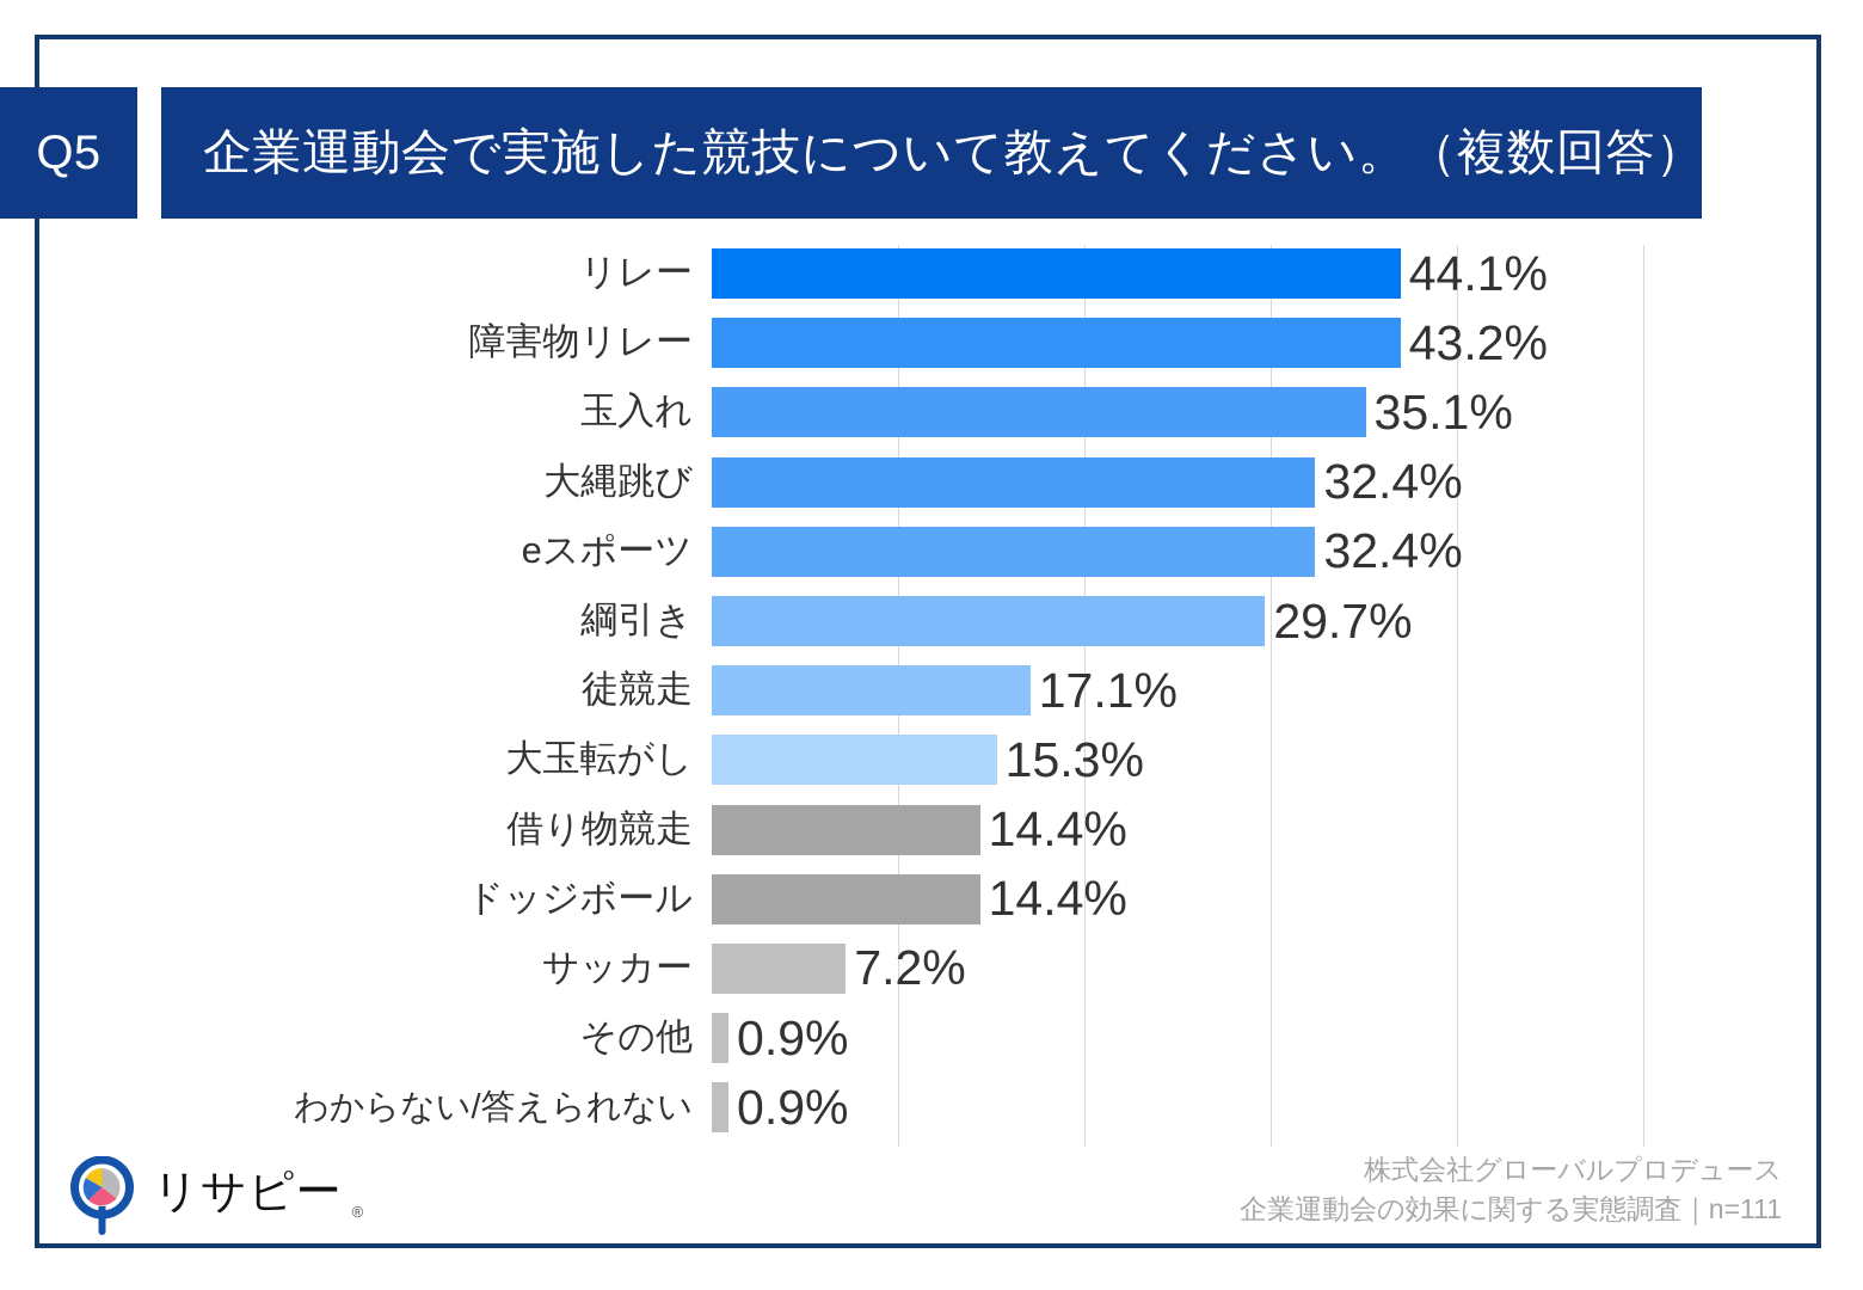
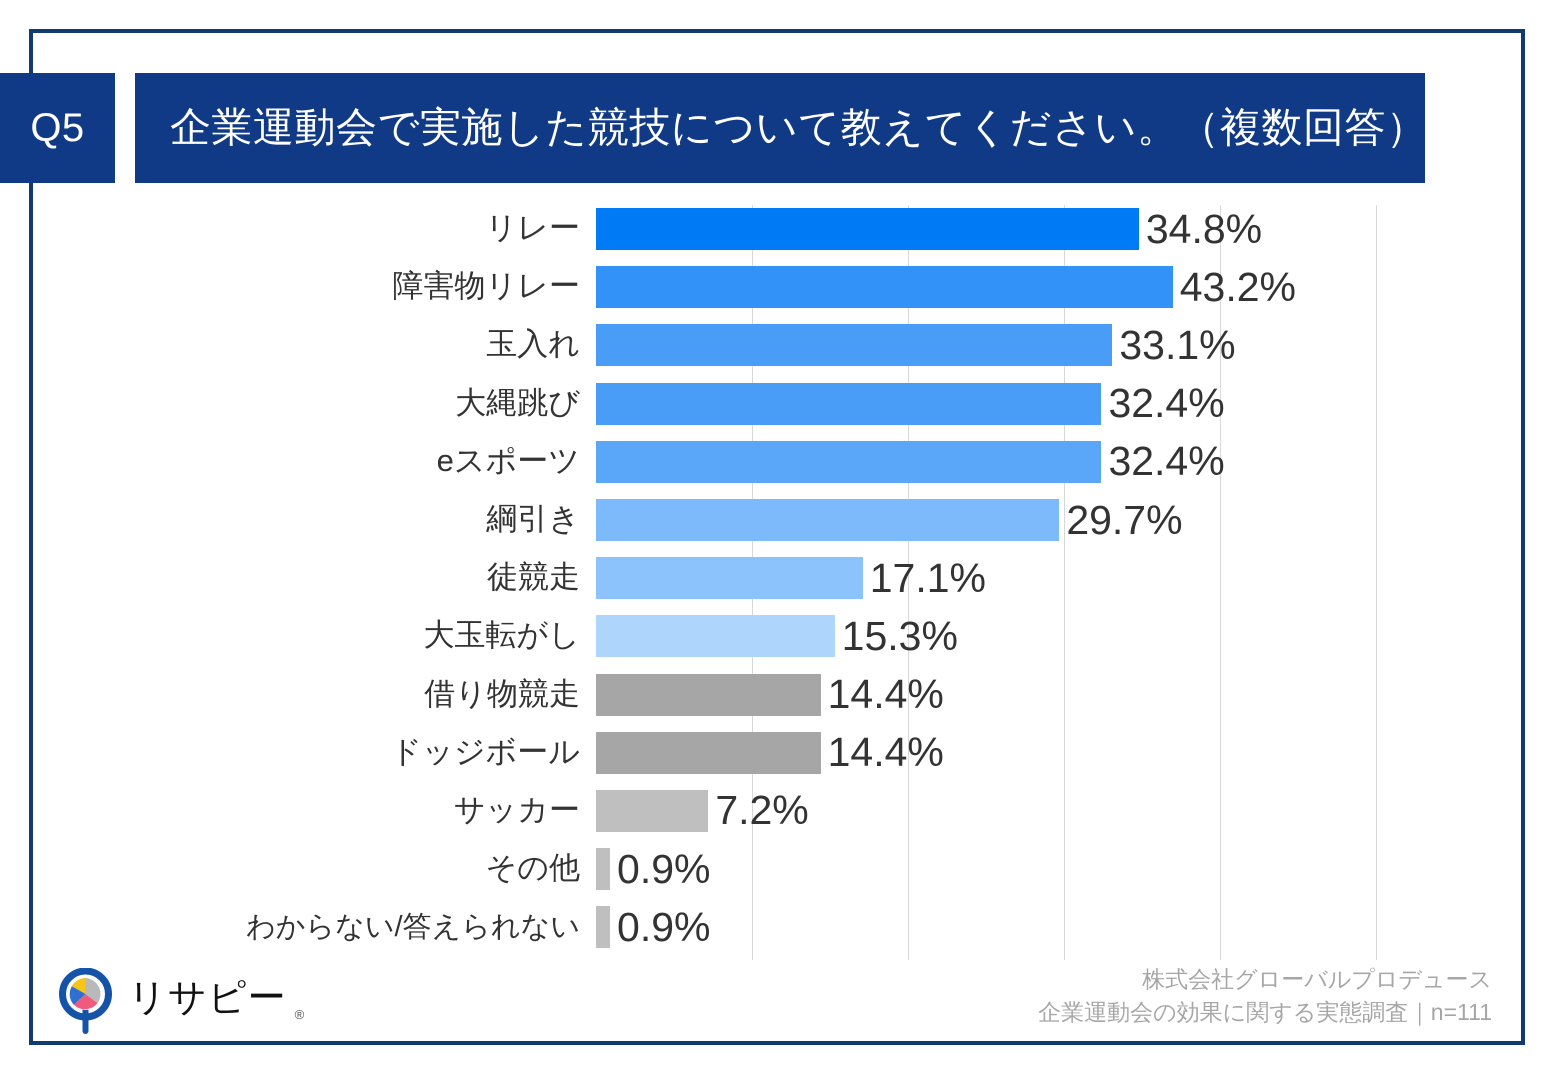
リレー: 44.1% -> 34.8%
玉入れ: 35.1% -> 33.1%
